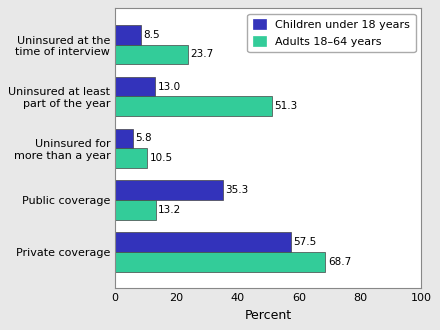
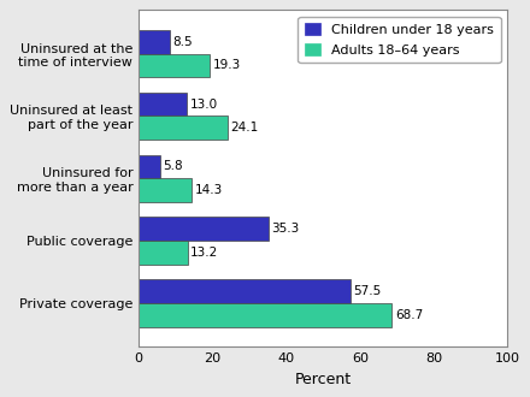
Adults 18–64 years/Uninsured at the time of interview: 23.7 -> 19.3
Adults 18–64 years/Uninsured at least part of the year: 51.3 -> 24.1
Adults 18–64 years/Uninsured for more than a year: 10.5 -> 14.3
